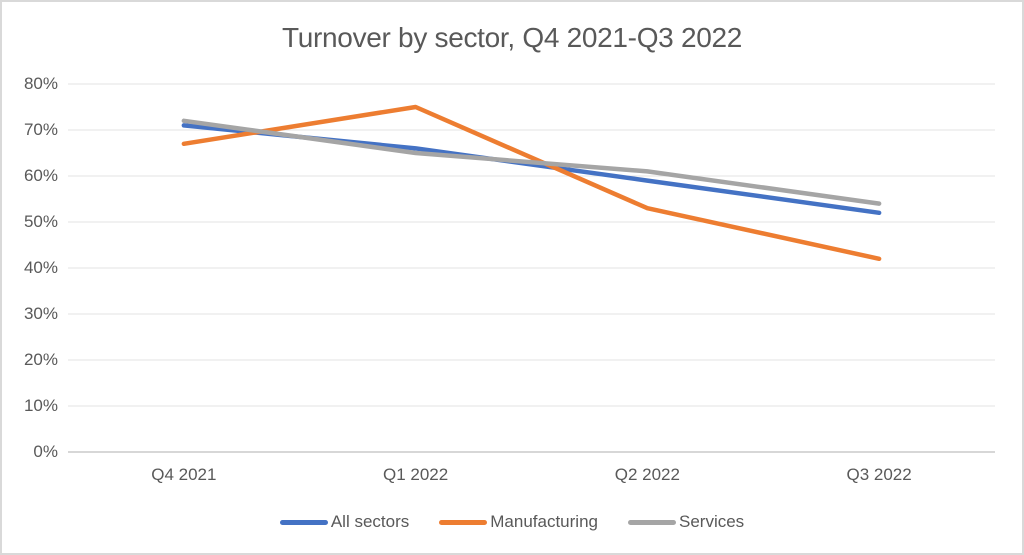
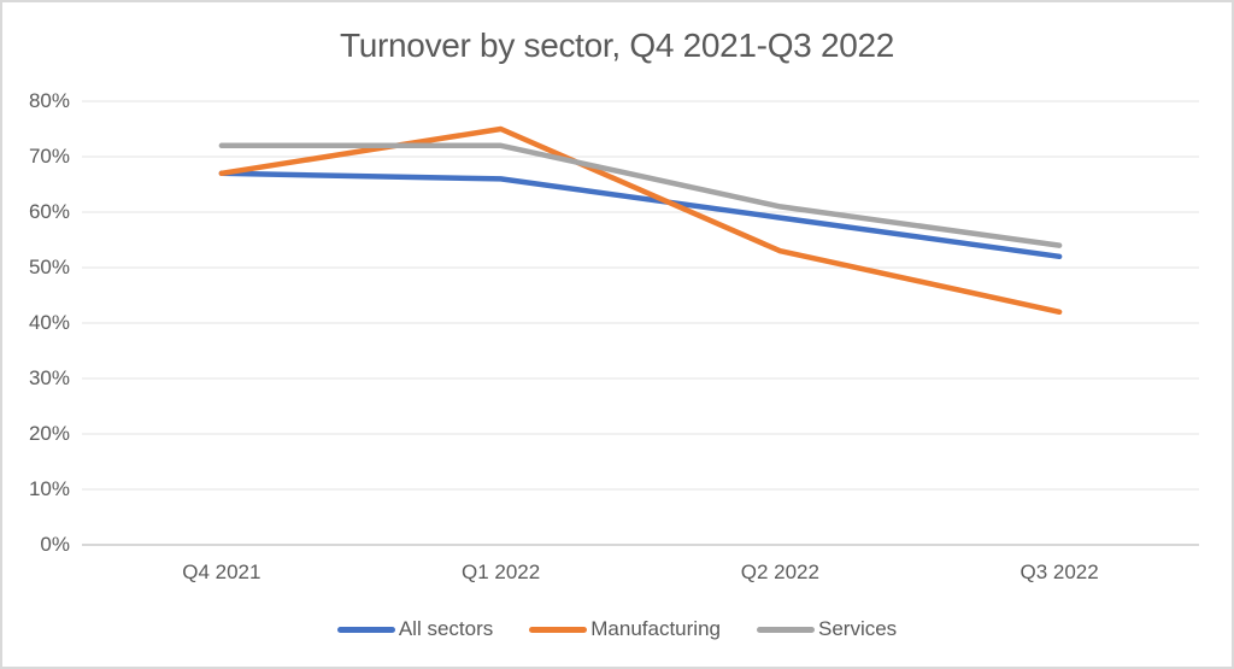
All sectors/Q4 2021: 71% -> 67%
Services/Q1 2022: 65% -> 72%
